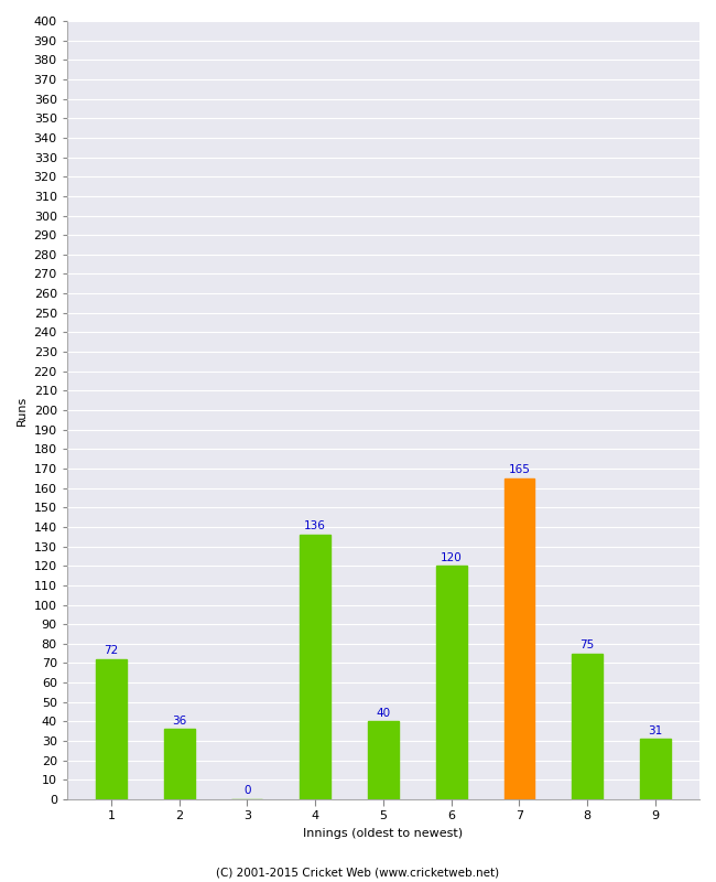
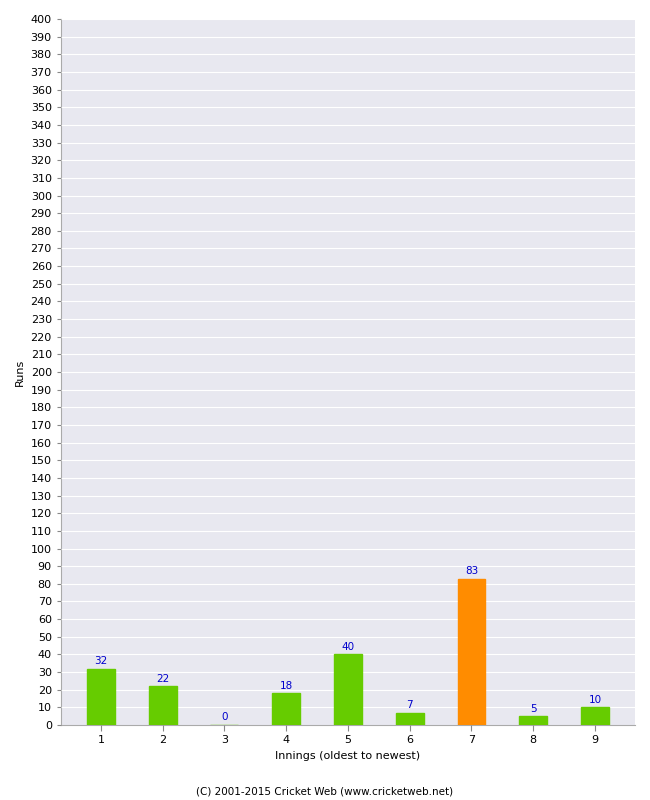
1: 72 -> 32
2: 36 -> 22
4: 136 -> 18
6: 120 -> 7
7: 165 -> 83
8: 75 -> 5
9: 31 -> 10
